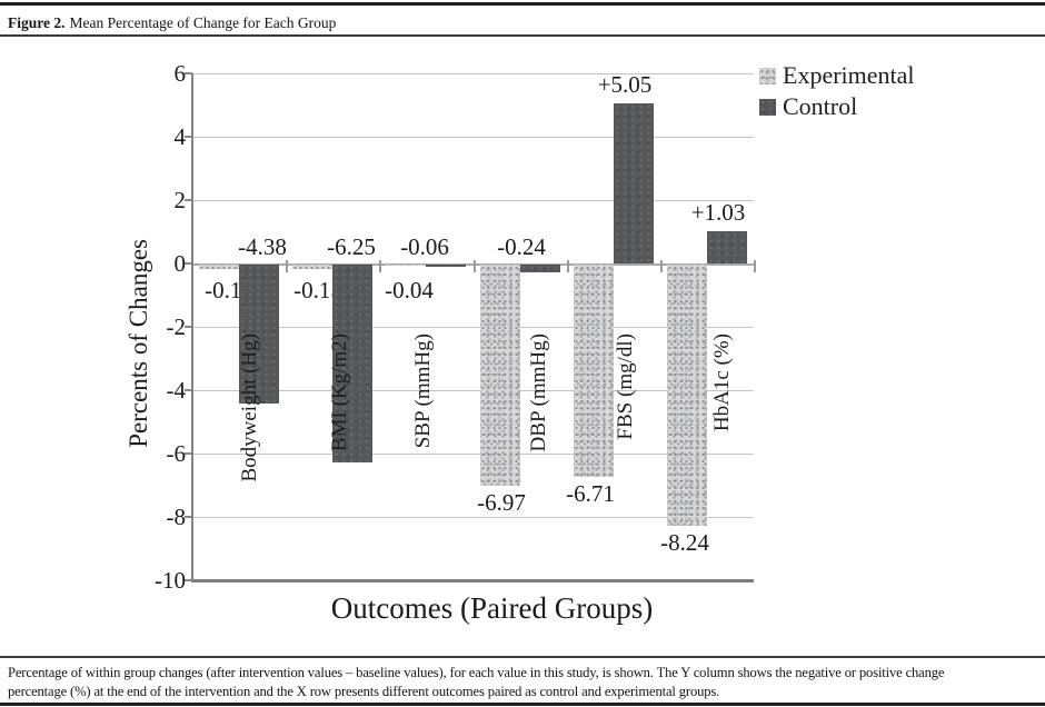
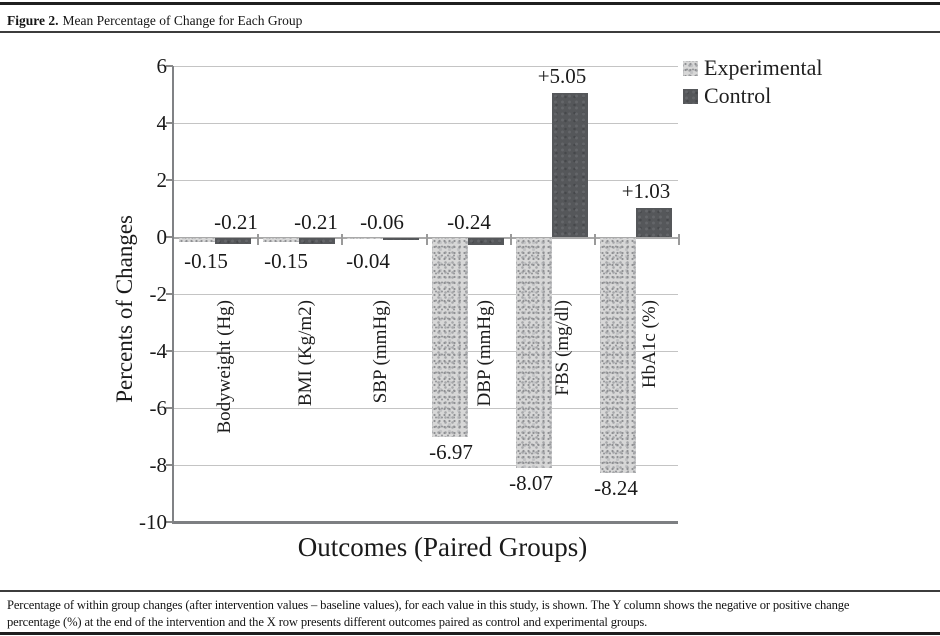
Control/Bodyweight (Hg): -4.38 -> -0.21
Control/BMI (Kg/m2): -6.25 -> -0.21
Experimental/FBS (mg/dl): -6.71 -> -8.07
